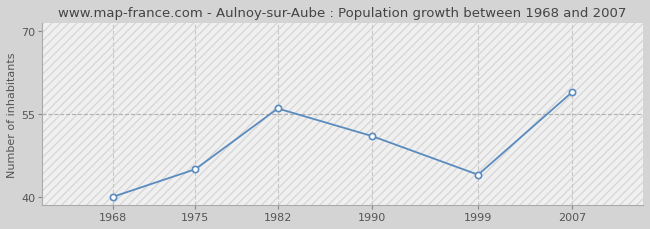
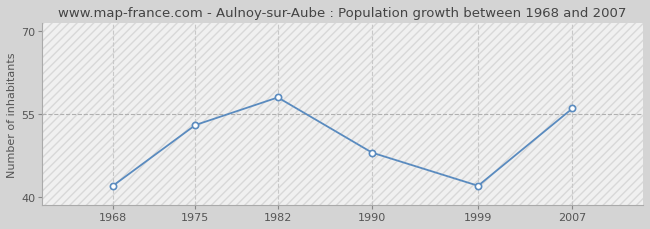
1968: 40 -> 42
1975: 45 -> 53
1982: 56 -> 58
1990: 51 -> 48
1999: 44 -> 42
2007: 59 -> 56
